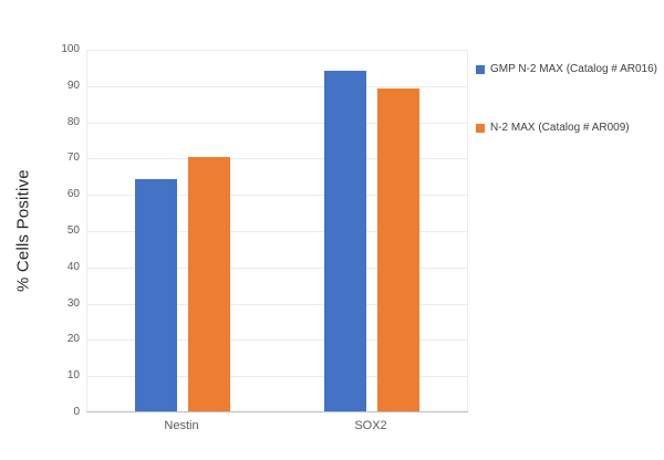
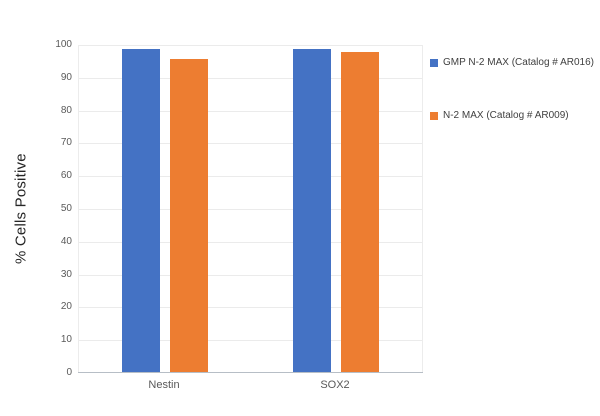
GMP N-2 MAX (Catalog # AR016)/Nestin: 64 -> 98
N-2 MAX (Catalog # AR009)/Nestin: 70 -> 96
GMP N-2 MAX (Catalog # AR016)/SOX2: 94 -> 98
N-2 MAX (Catalog # AR009)/SOX2: 89 -> 98
